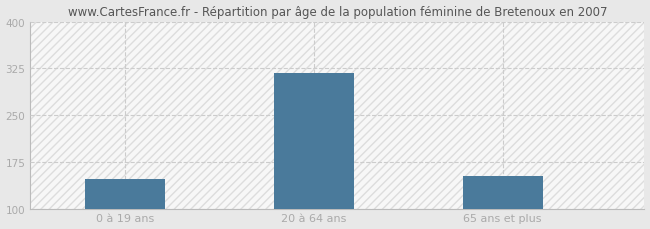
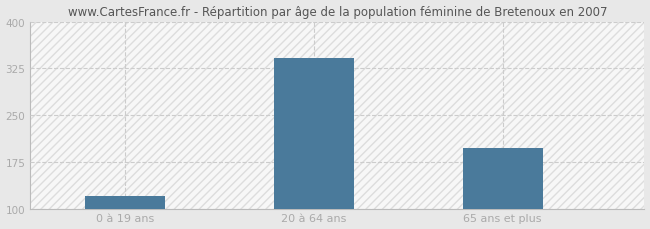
0 à 19 ans: 148 -> 120
20 à 64 ans: 318 -> 342
65 ans et plus: 152 -> 197
